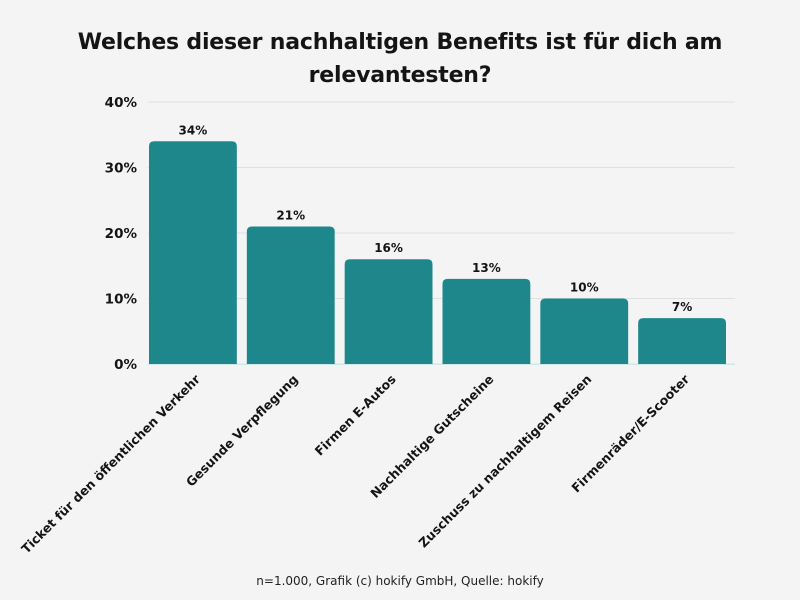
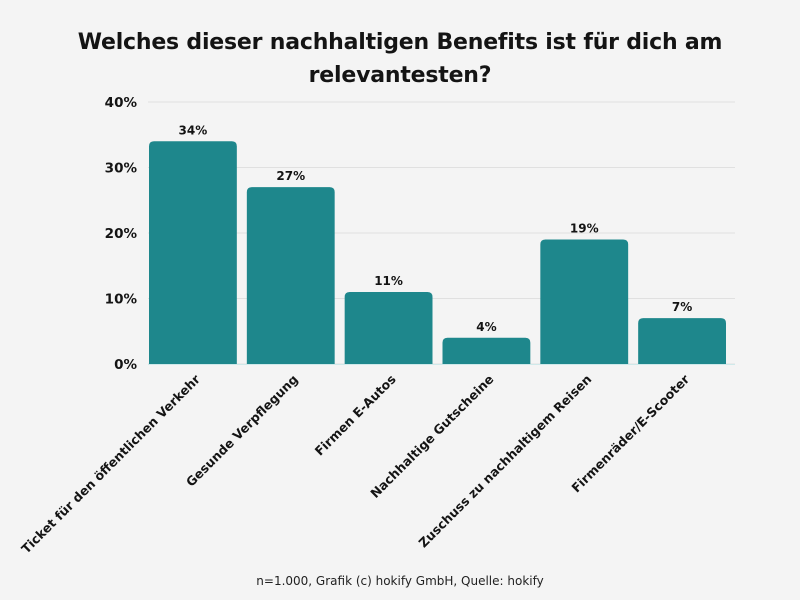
Gesunde Verpflegung: 21% -> 27%
Firmen E-Autos: 16% -> 11%
Nachhaltige Gutscheine: 13% -> 4%
Zuschuss zu nachhaltigem Reisen: 10% -> 19%
